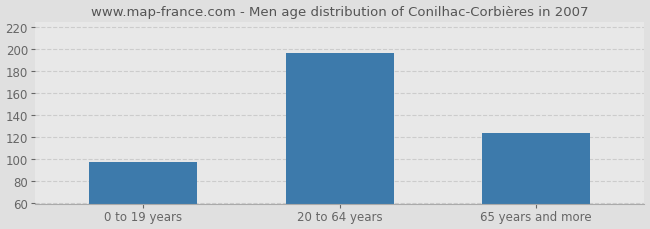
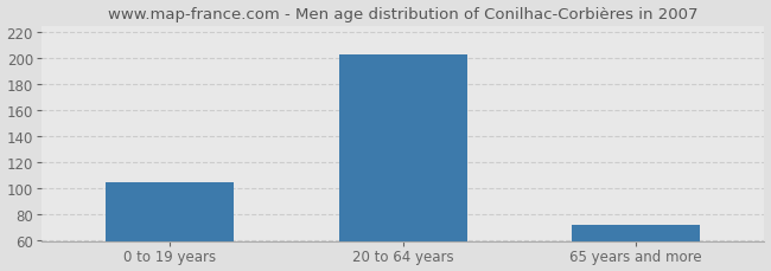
0 to 19 years: 98 -> 105
20 to 64 years: 196 -> 203
65 years and more: 124 -> 72
